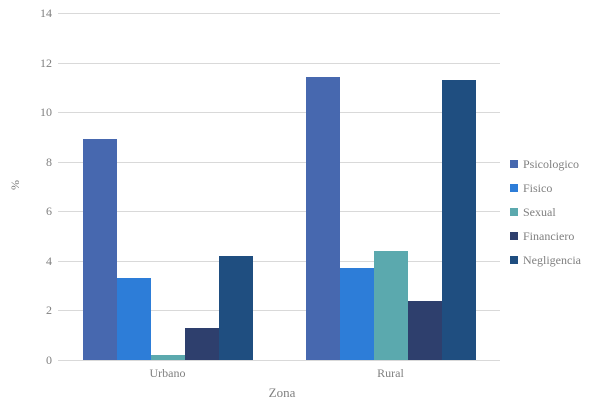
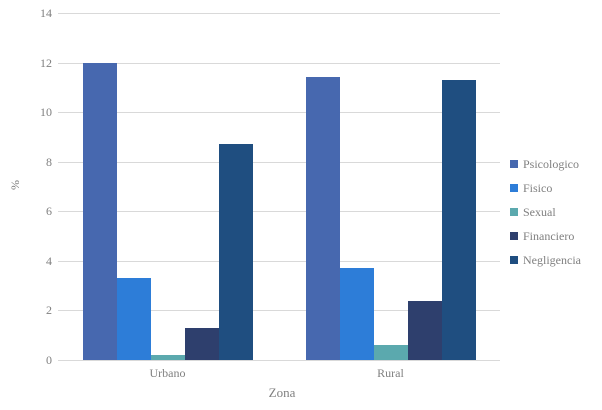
Psicologico/Urbano: 8.9 -> 12.0
Negligencia/Urbano: 4.2 -> 8.7
Sexual/Rural: 4.4 -> 0.6
